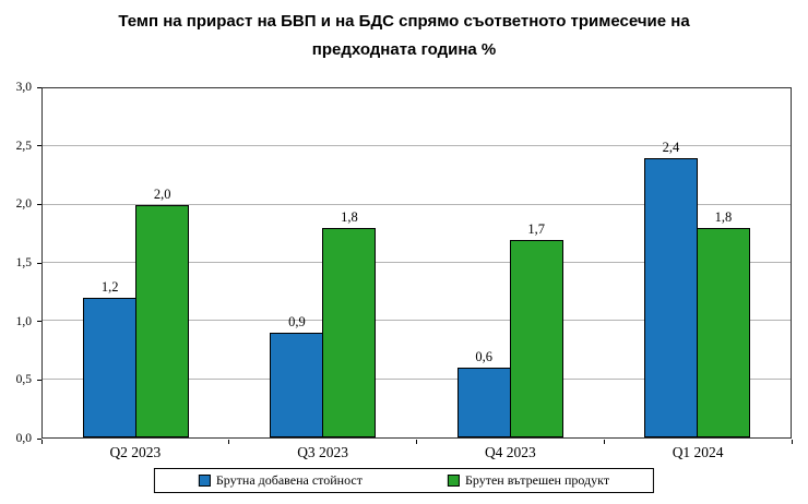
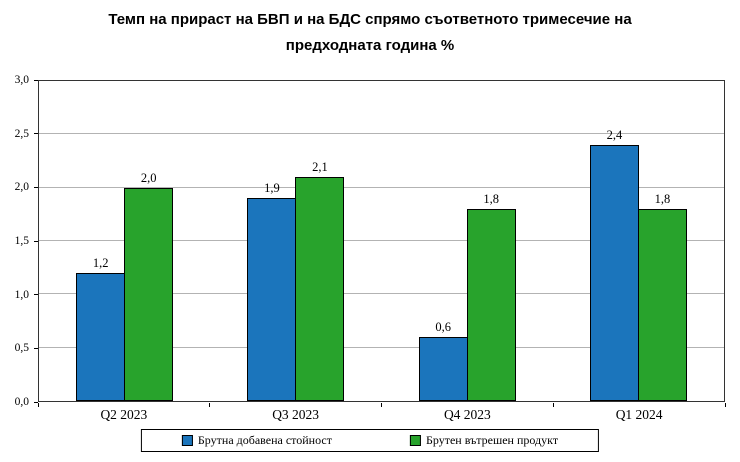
Брутна добавена стойност/Q3 2023: 0,9 -> 1,9
Брутен вътрешен продукт/Q3 2023: 1,8 -> 2,1
Брутен вътрешен продукт/Q4 2023: 1,7 -> 1,8
